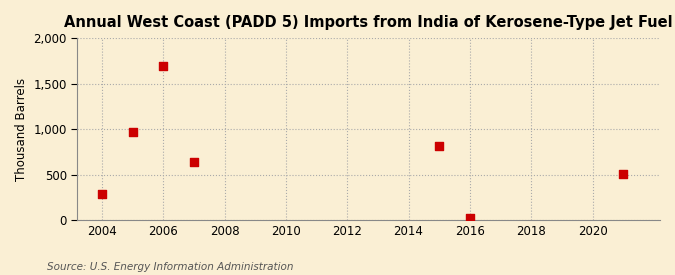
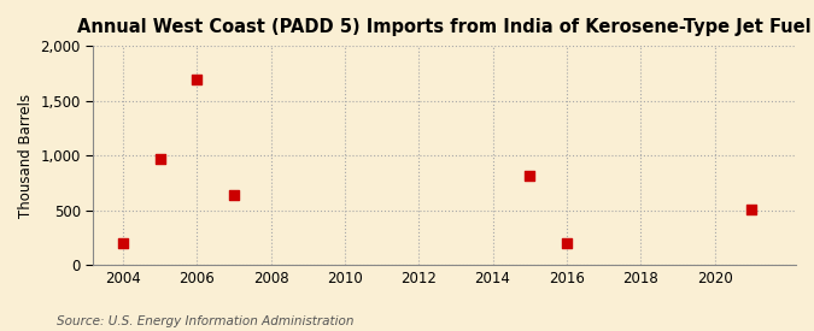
2004: 290 -> 200
2016: 20 -> 200
